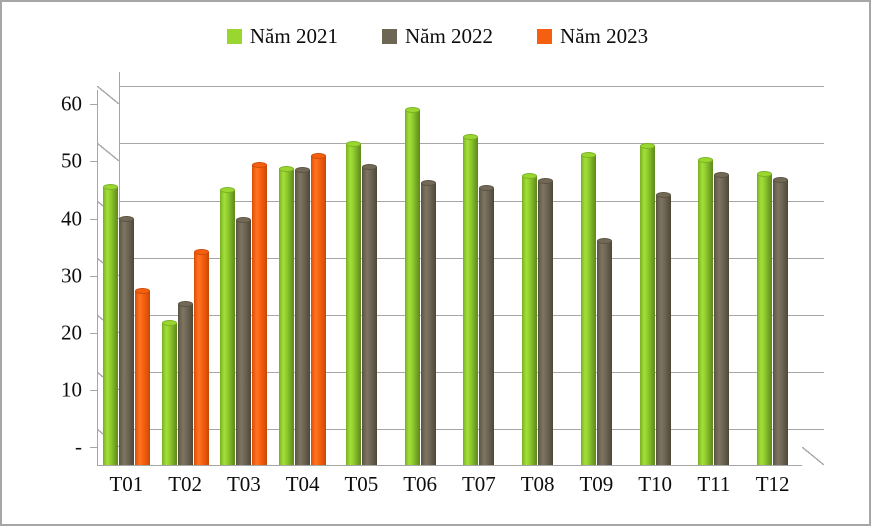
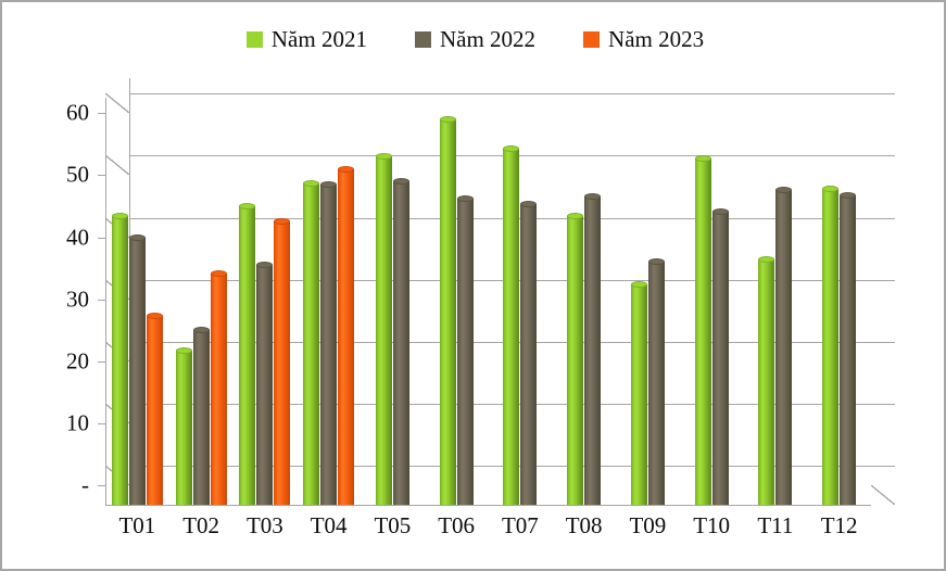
Năm 2021/T01: 46 -> 44
Năm 2022/T03: 40 -> 36
Năm 2023/T03: 50 -> 43
Năm 2021/T08: 48 -> 44
Năm 2021/T09: 52 -> 33
Năm 2021/T11: 51 -> 37
